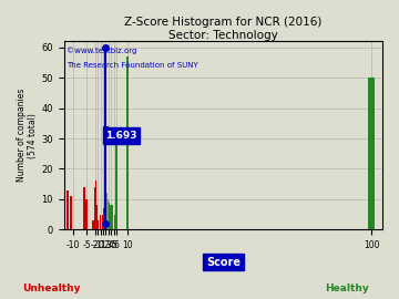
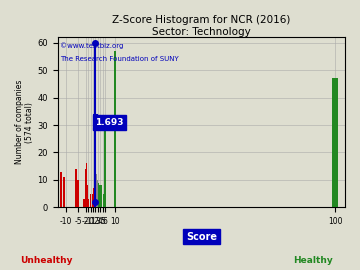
100: 50 -> 47
